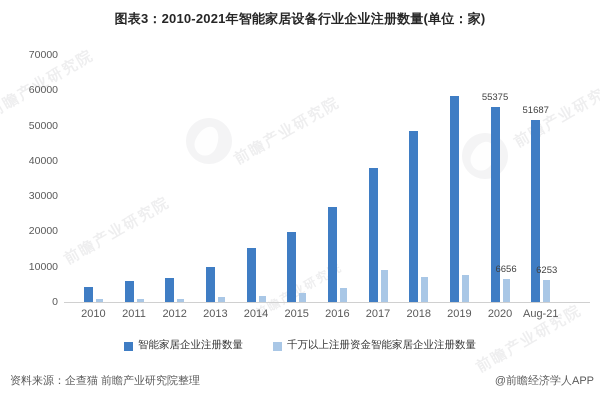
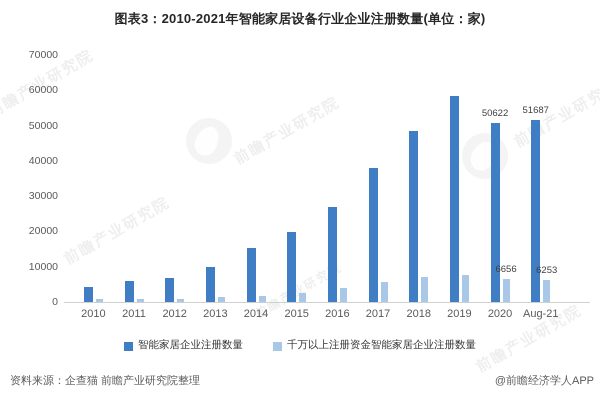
千万以上注册资金智能家居企业注册数量/2017: 9000 -> 6000
智能家居企业注册数量/2020: 55375 -> 50622
